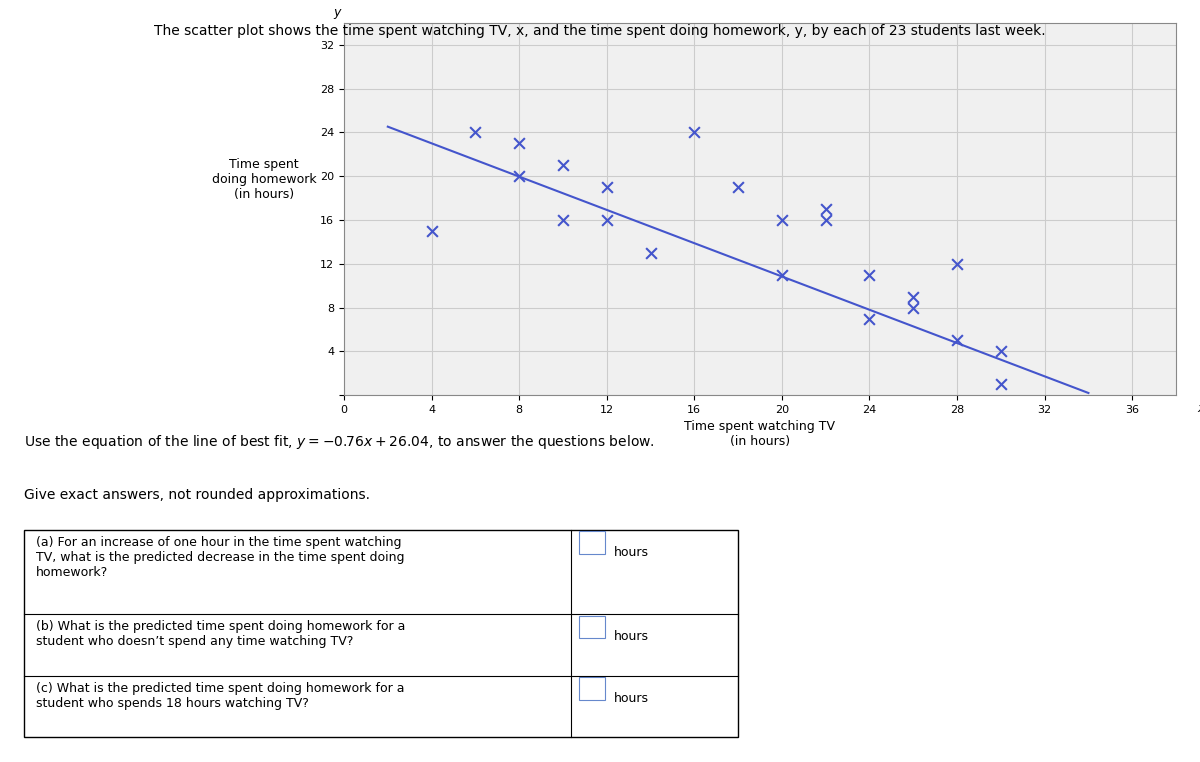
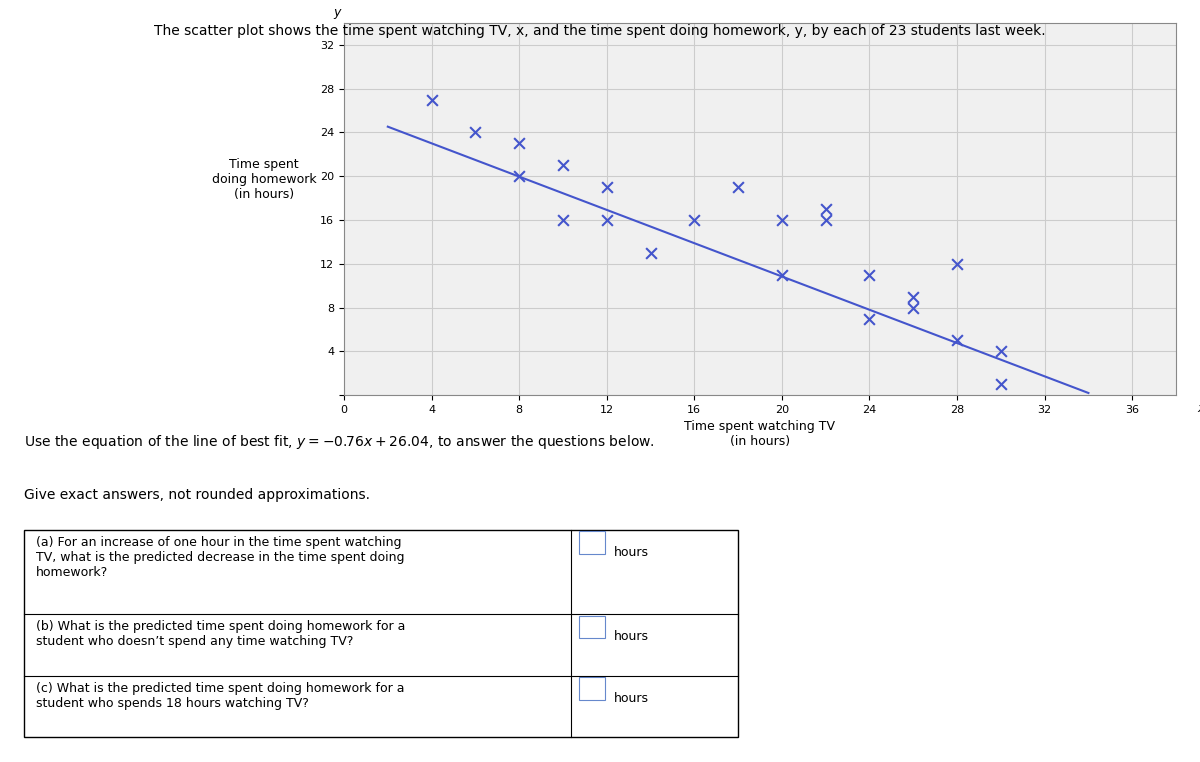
4: 15 -> 27
16: 24 -> 16
